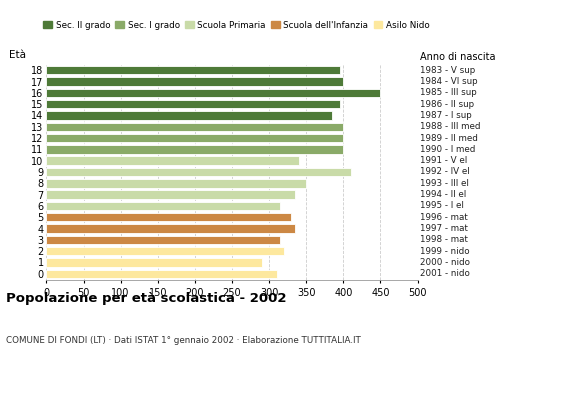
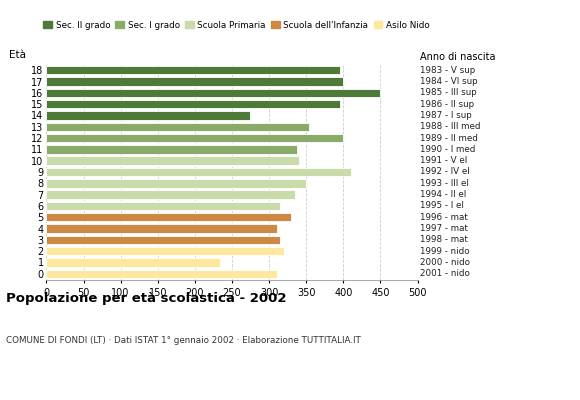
14: 385 -> 274
13: 400 -> 354
11: 400 -> 338
4: 335 -> 310
1: 290 -> 234
